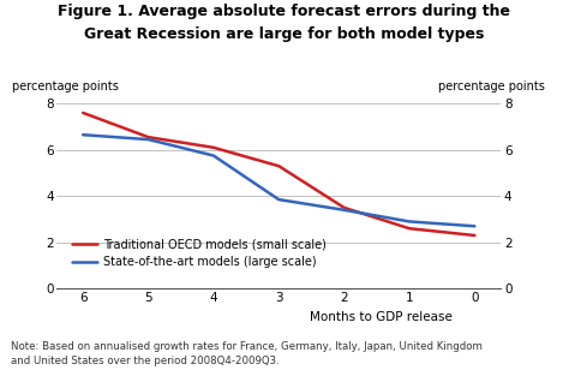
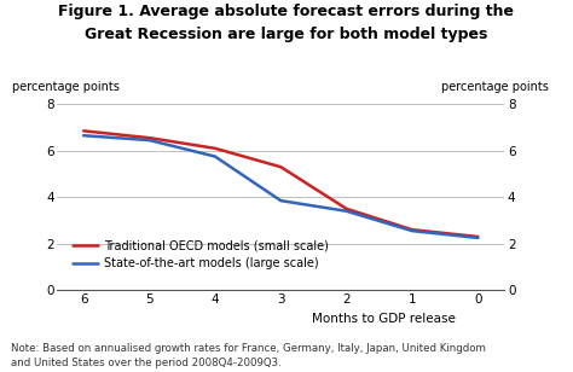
Traditional OECD models (small scale)/6: 7.6 -> 6.8
State-of-the-art models (large scale)/1: 2.9 -> 2.5
State-of-the-art models (large scale)/0: 2.7 -> 2.2
